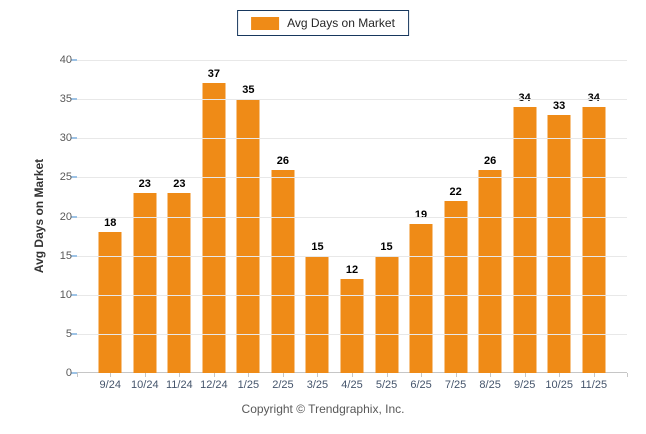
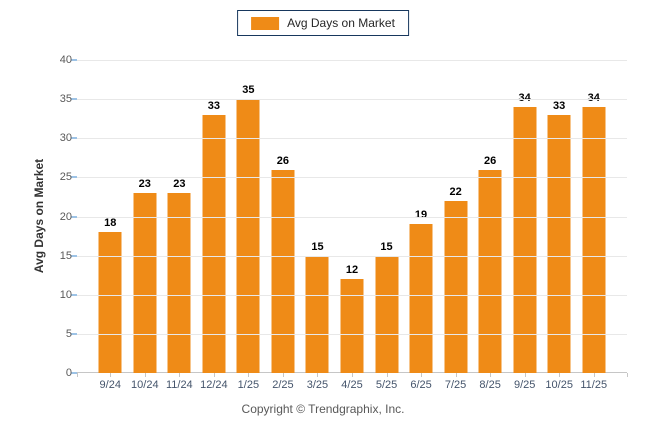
12/24: 37 -> 33
